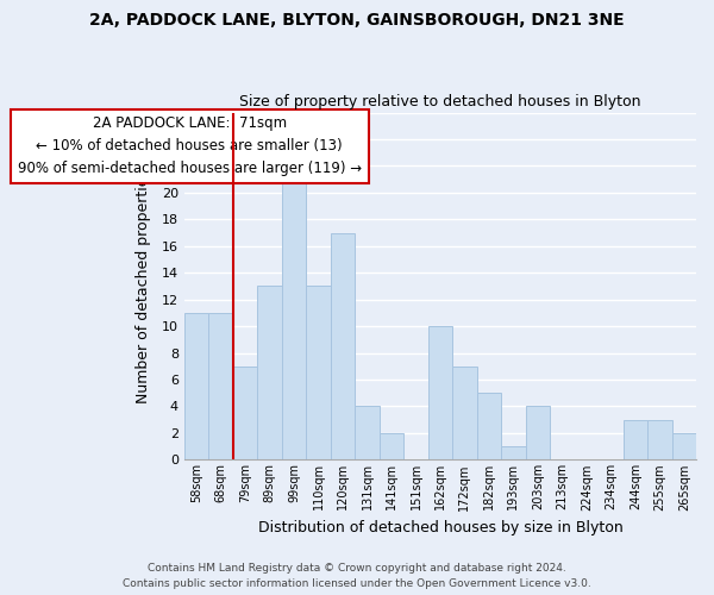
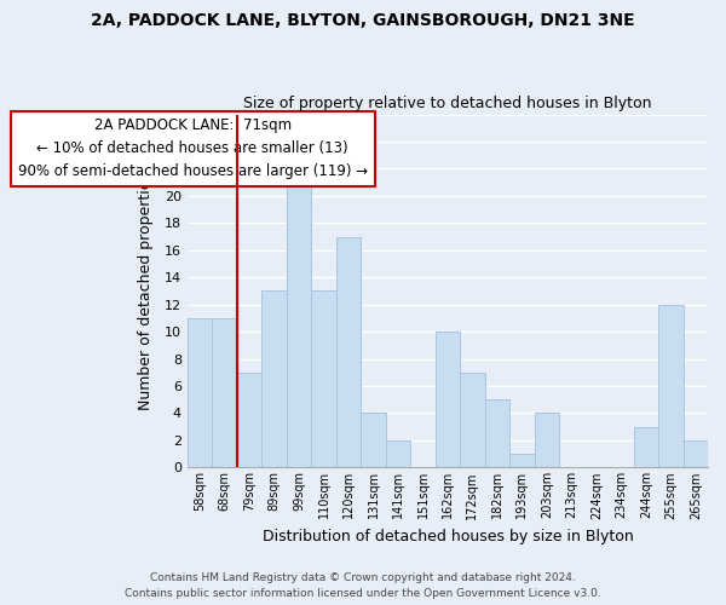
255sqm: 3 -> 12
